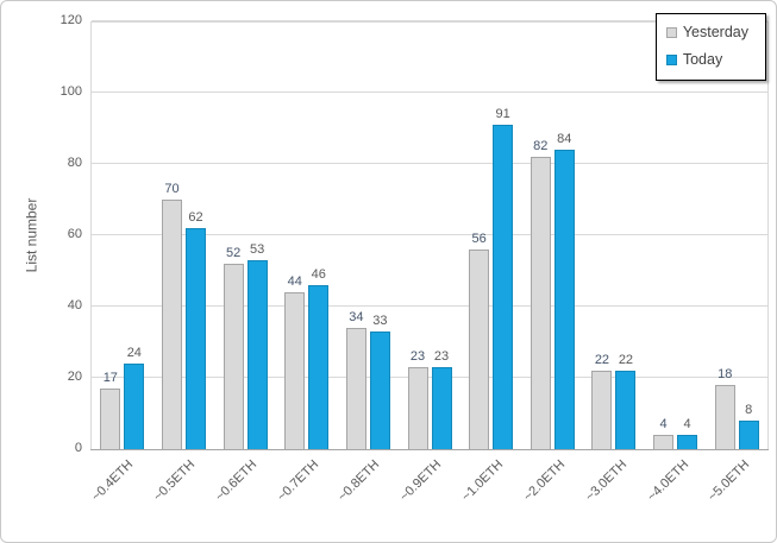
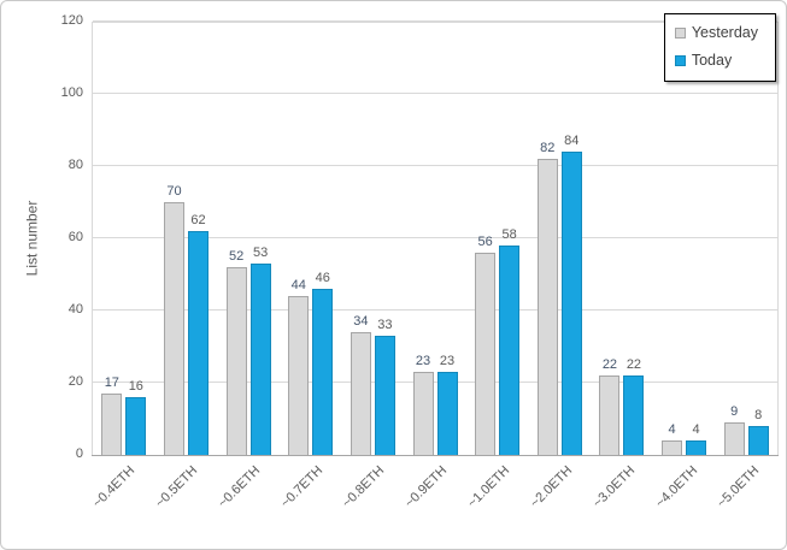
Today/~0.4ETH: 24 -> 16
Today/~1.0ETH: 91 -> 58
Yesterday/~5.0ETH: 18 -> 9
